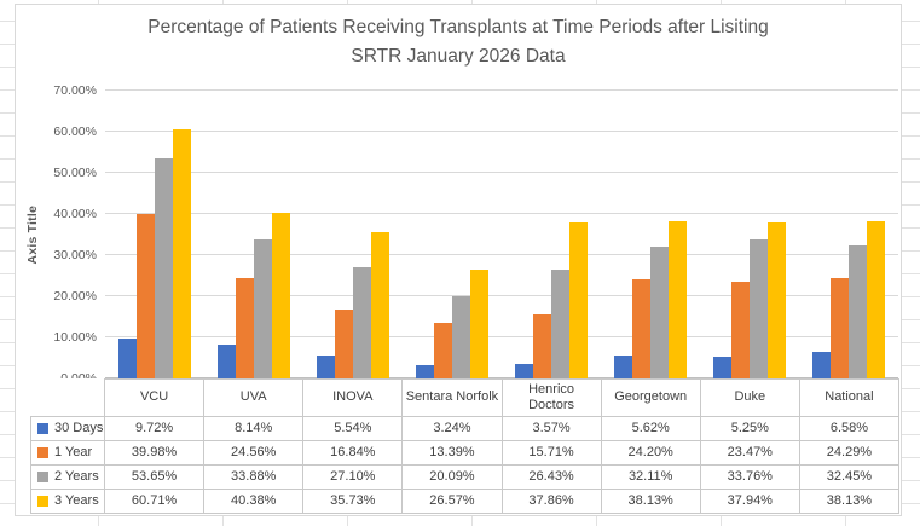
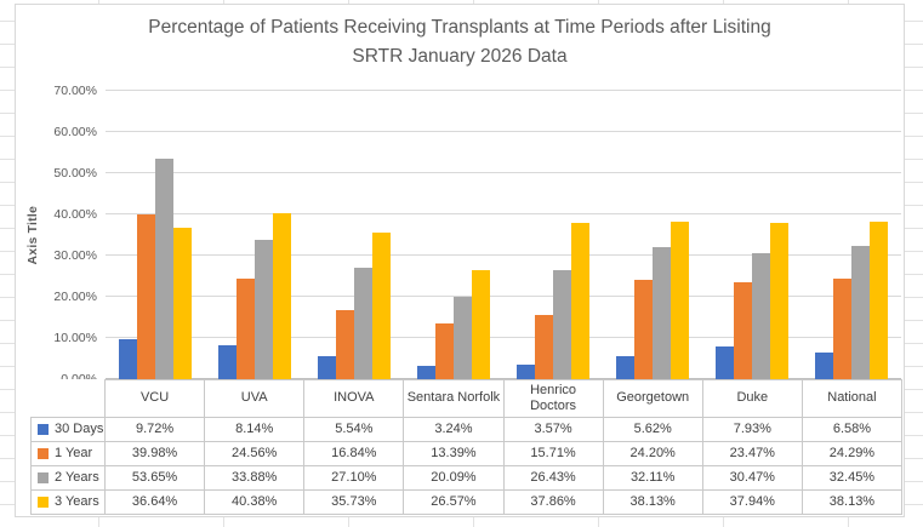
3 Years/VCU: 60.71% -> 36.64%
30 Days/Duke: 5.25% -> 7.93%
2 Years/Duke: 33.76% -> 30.47%
